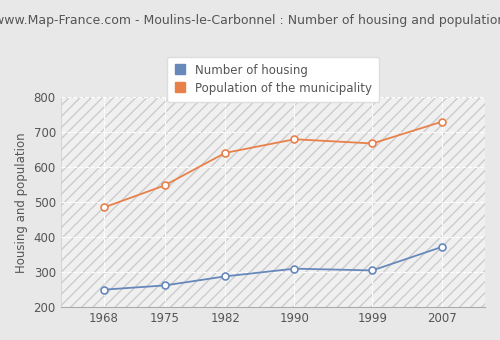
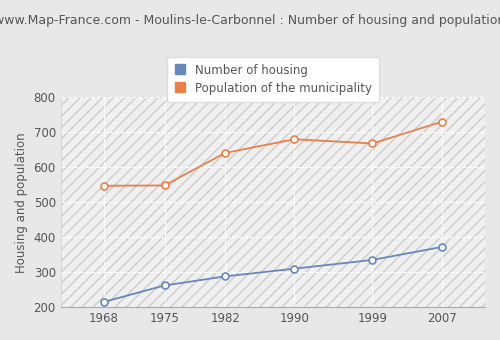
Number of housing/1968: 250 -> 215
Population of the municipality/1968: 485 -> 547
Number of housing/1999: 305 -> 335
